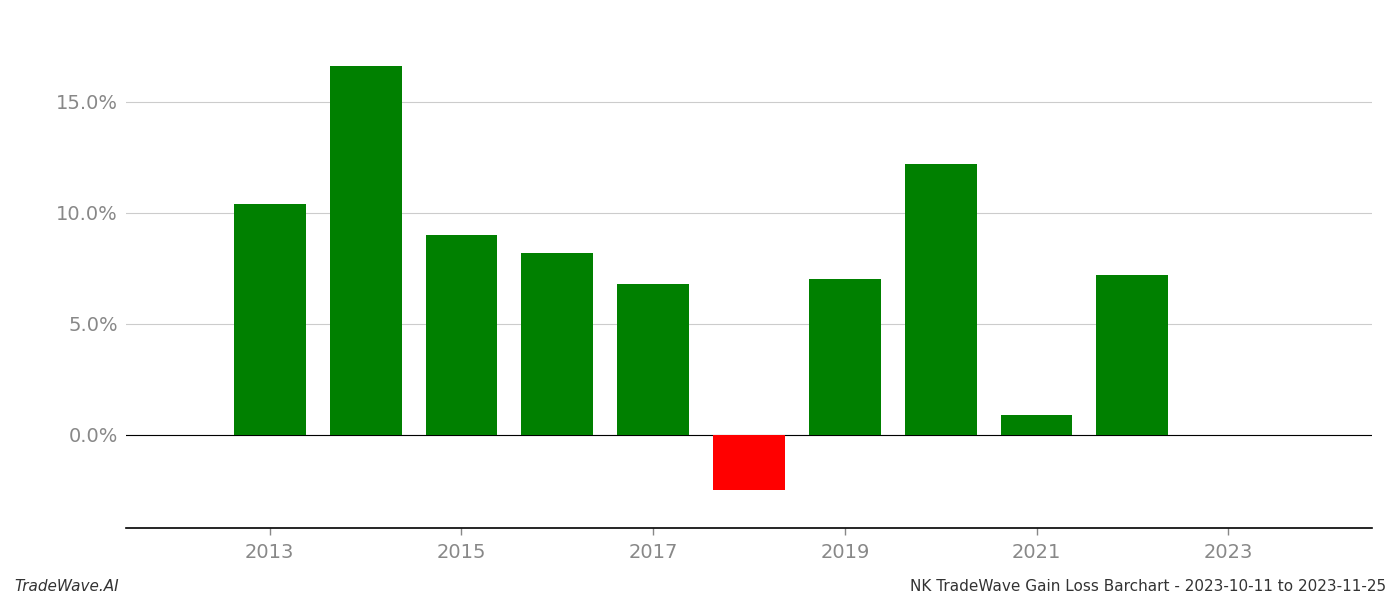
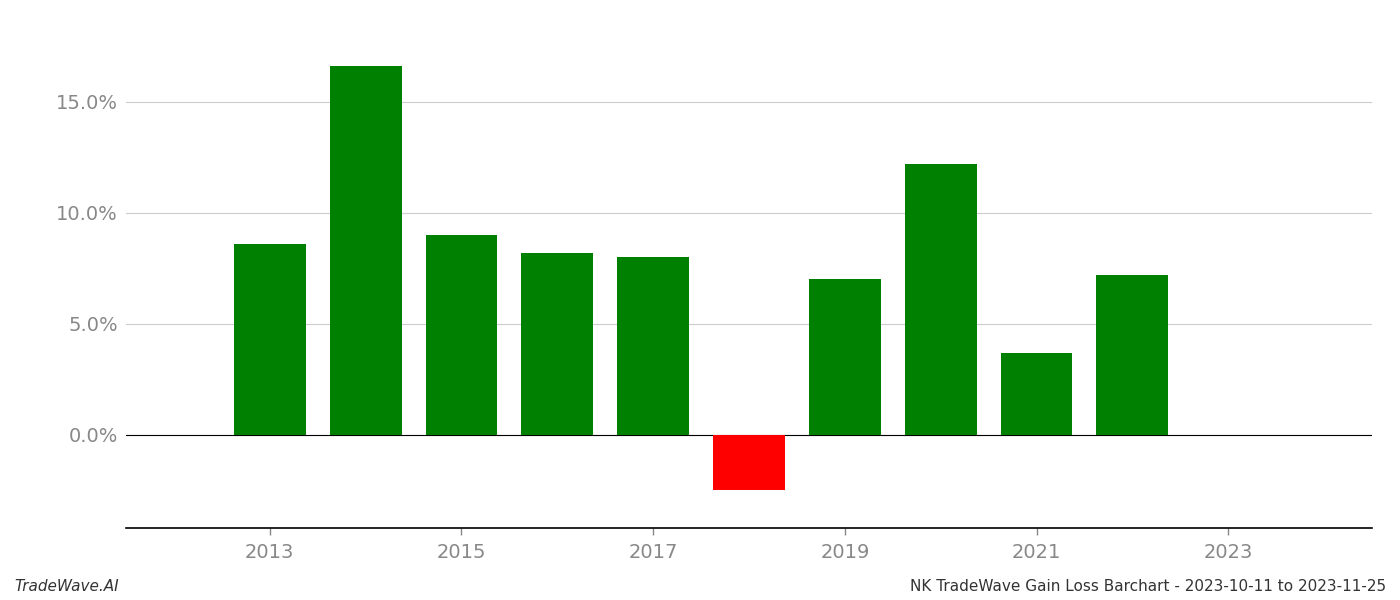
2013: 10.4% -> 8.6%
2017: 6.8% -> 8.0%
2021: 0.9% -> 3.7%
